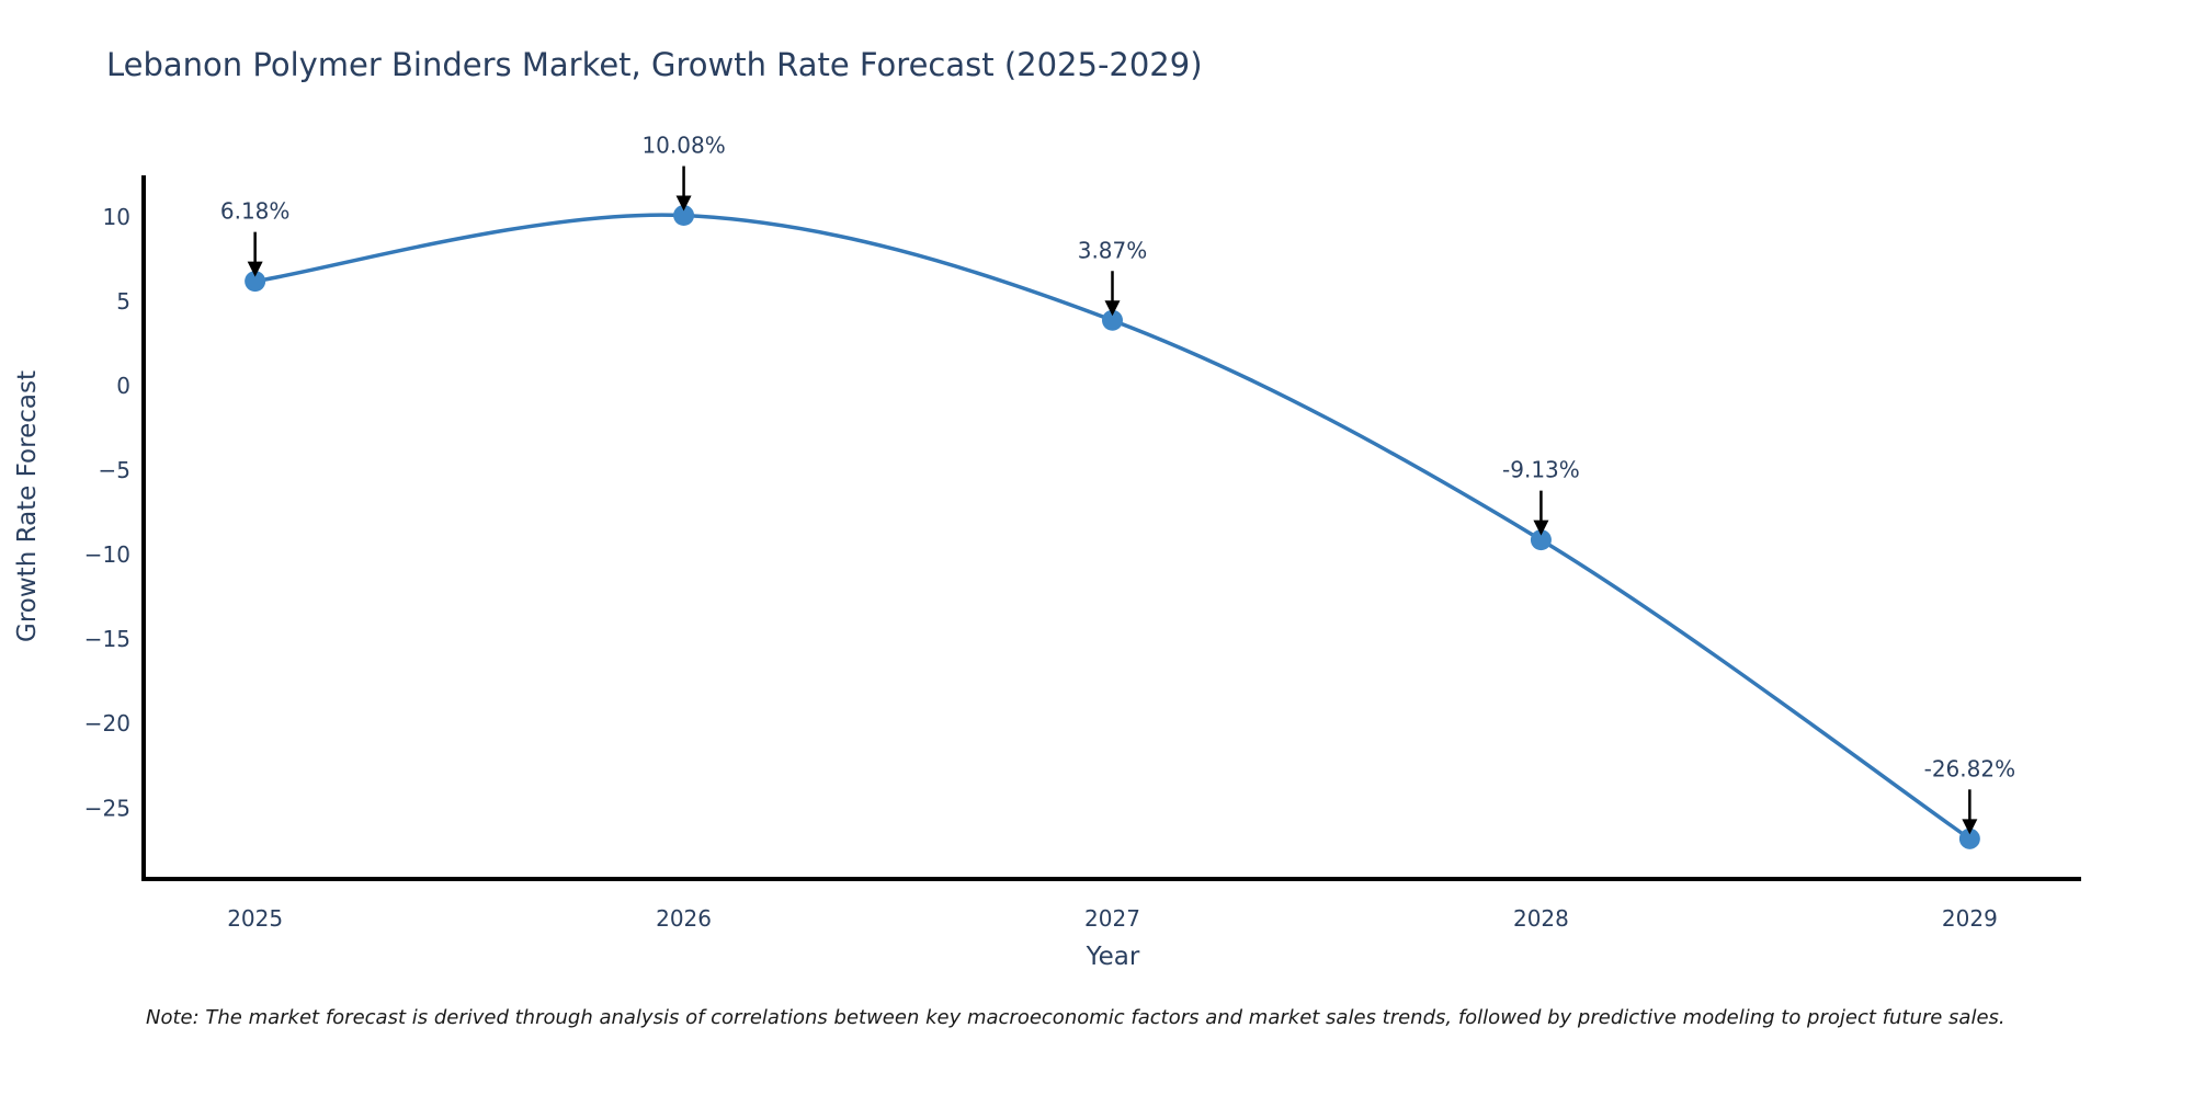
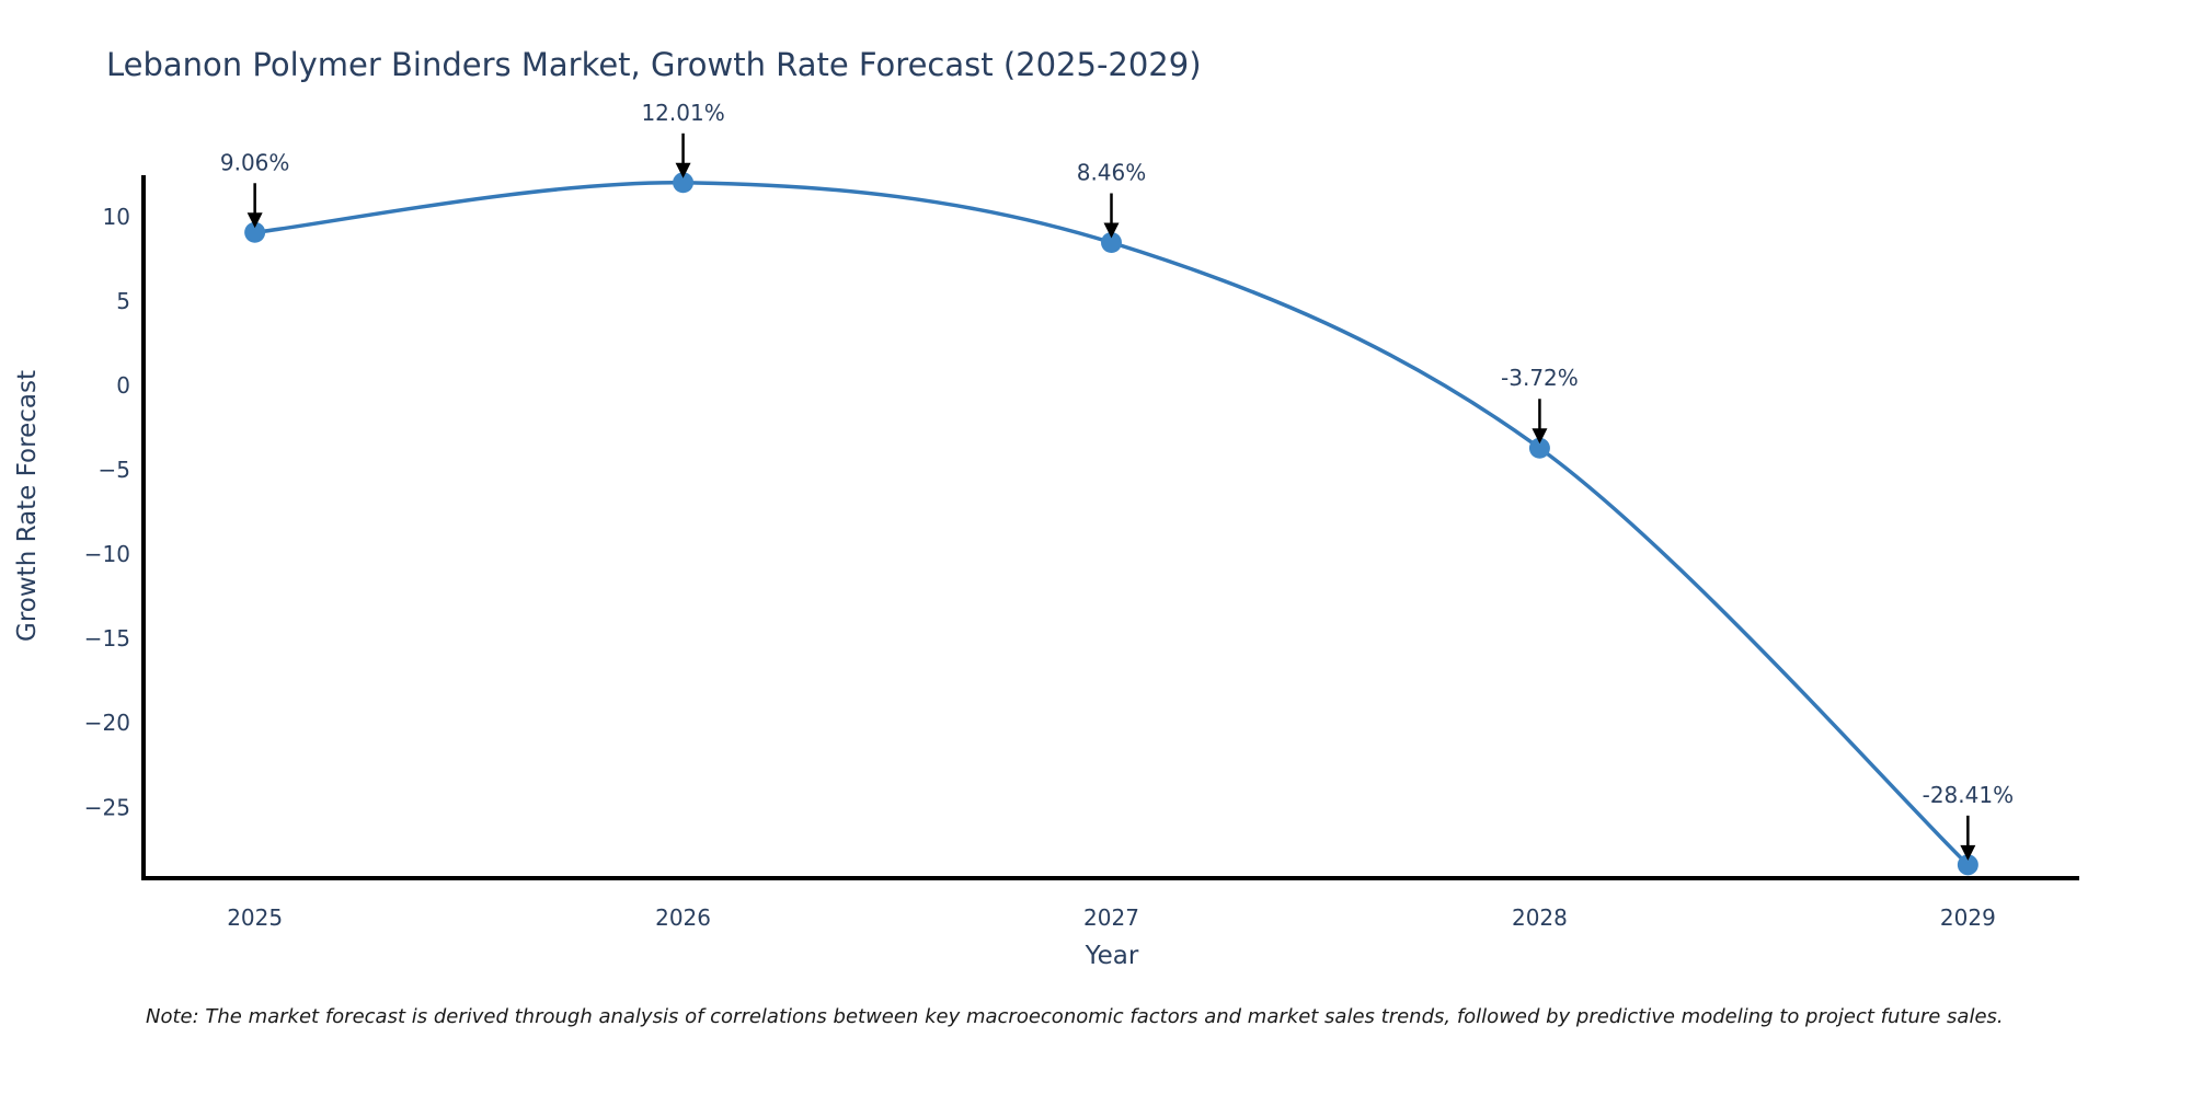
2025: 6.18% -> 9.06%
2026: 10.08% -> 12.01%
2027: 3.87% -> 8.46%
2028: -9.13% -> -3.72%
2029: -26.82% -> -28.41%
